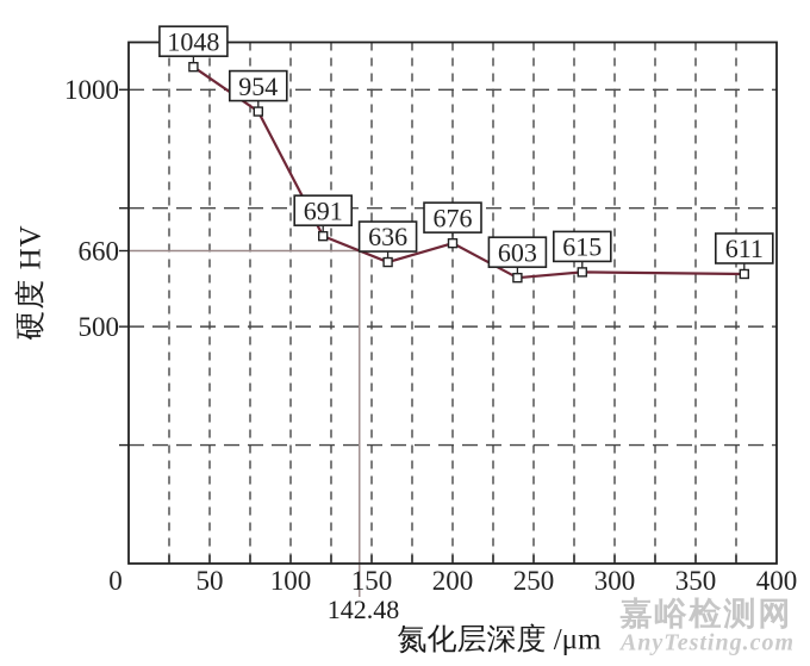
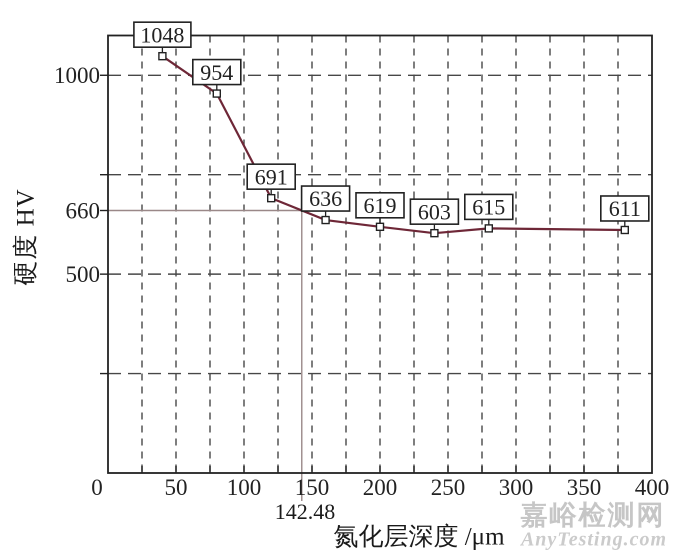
200: 676 -> 619
